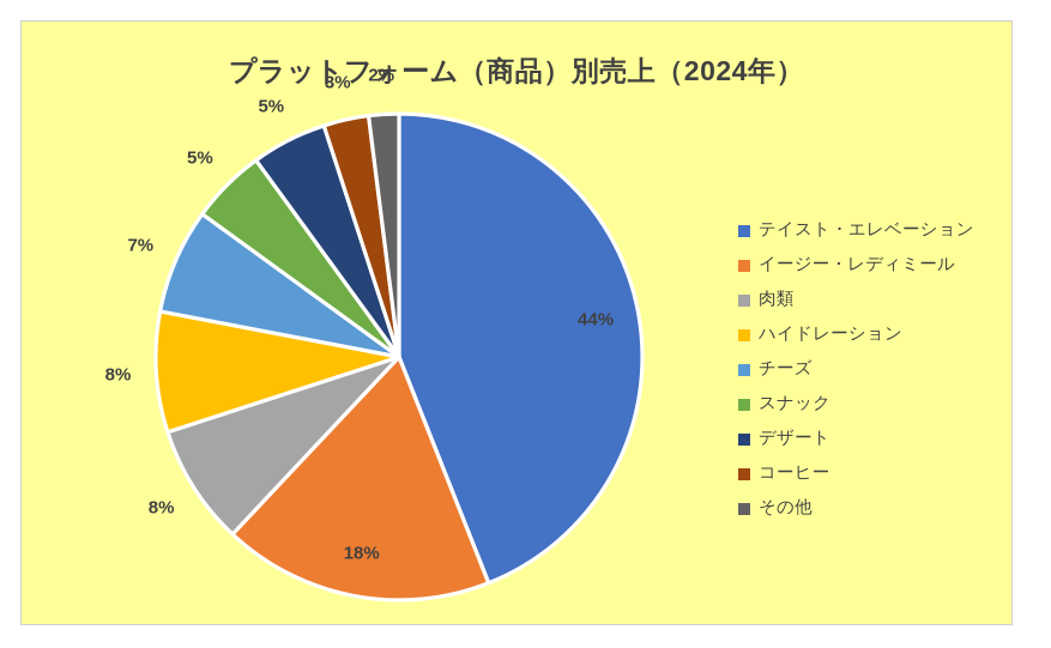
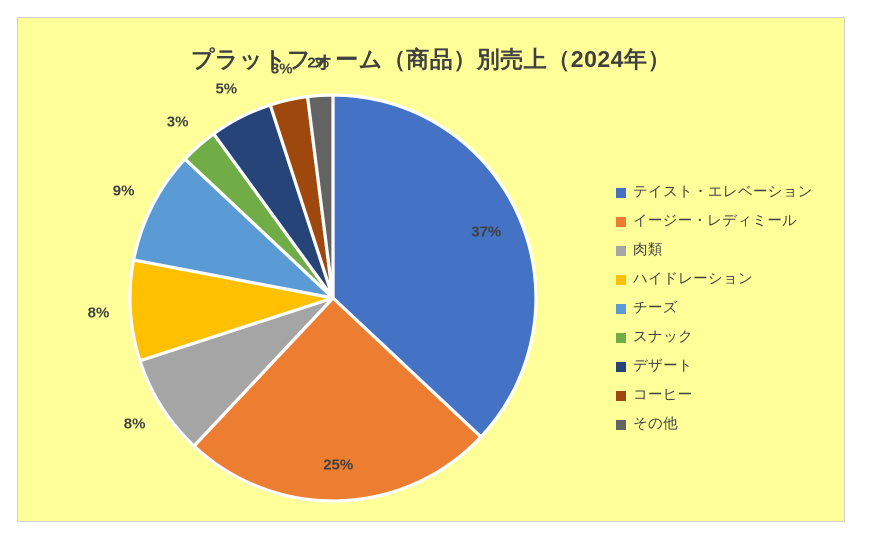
テイスト・エレベーション: 44% -> 37%
イージー・レディミール: 18% -> 25%
チーズ: 7% -> 9%
スナック: 5% -> 3%
